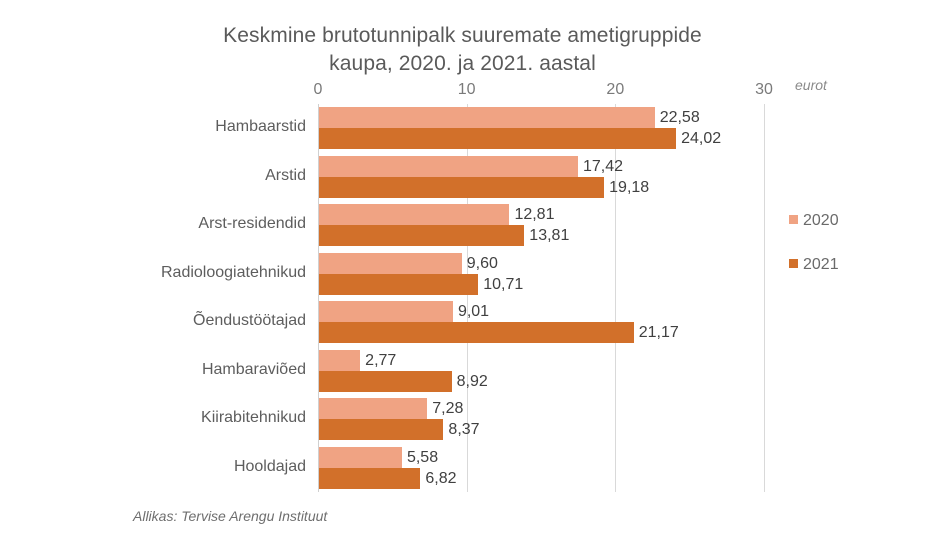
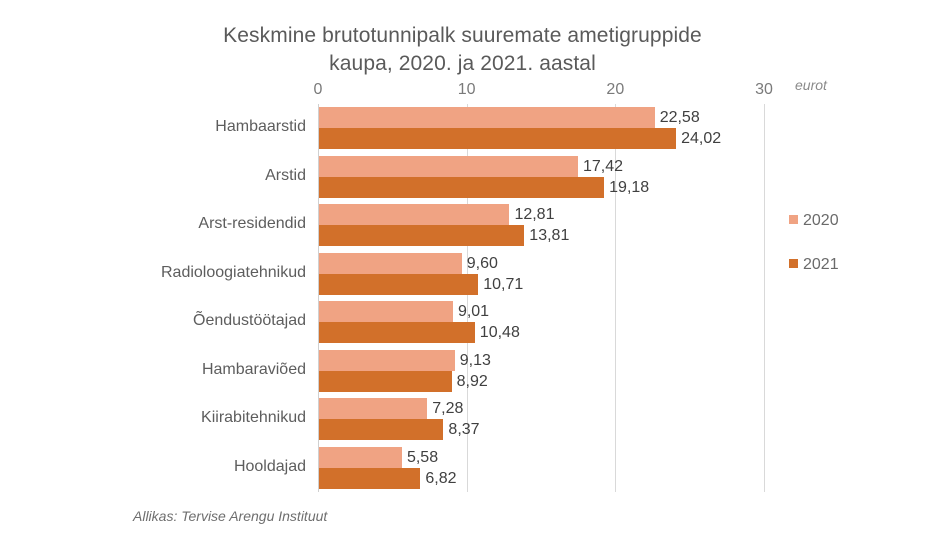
2021/Õendustöötajad: 21,17 -> 10,48
2020/Hambaraviõed: 2,77 -> 9,13
